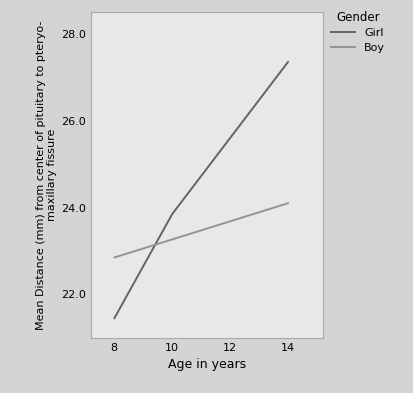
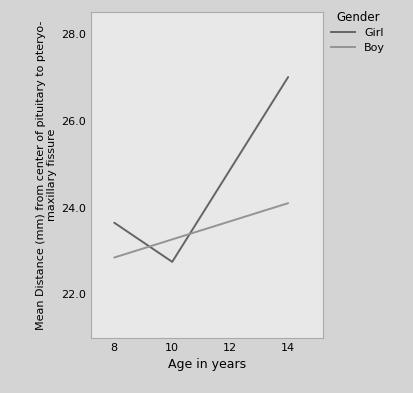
8: 21.45 -> 23.65
10: 23.85 -> 22.75
14: 27.35 -> 27.00
